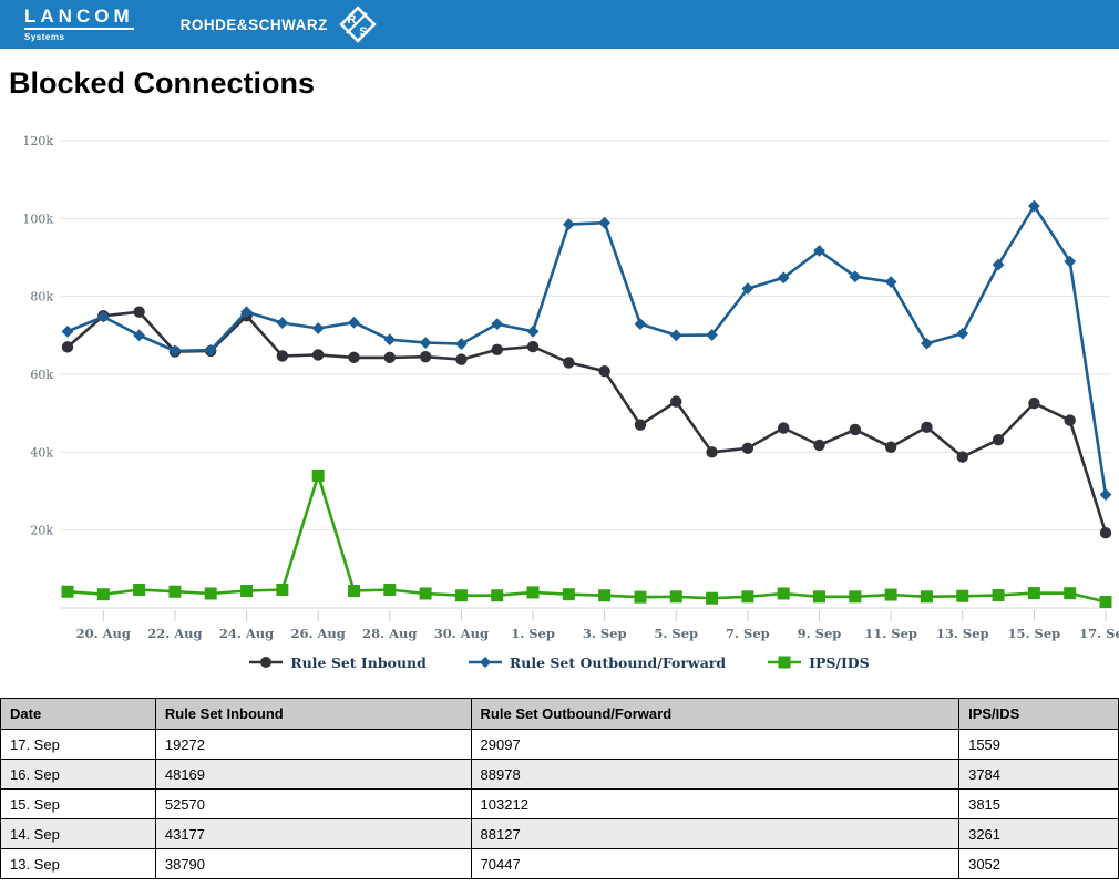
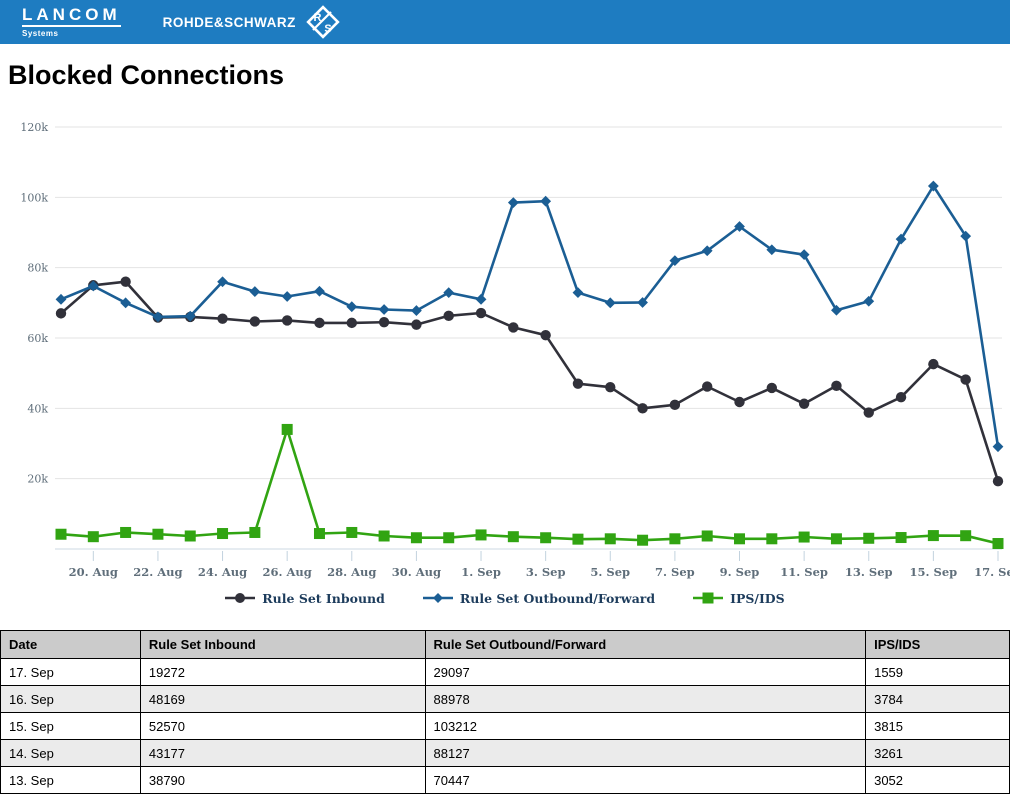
Rule Set Inbound/24. Aug: 75k -> 66k
Rule Set Inbound/5. Sep: 53k -> 46k
